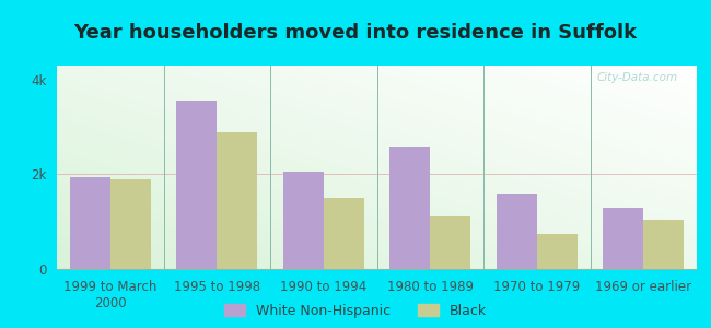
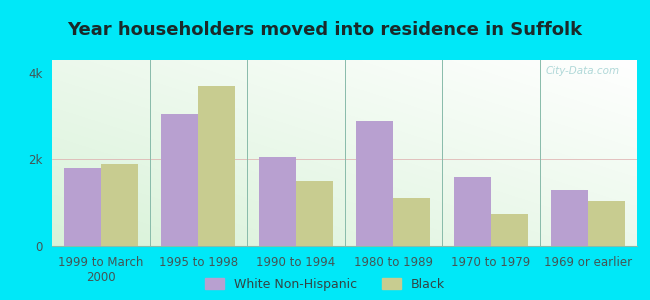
White Non-Hispanic/1999 to March 2000: 1.95k -> 1.80k
White Non-Hispanic/1995 to 1998: 3.55k -> 3.05k
Black/1995 to 1998: 2.90k -> 3.70k
White Non-Hispanic/1980 to 1989: 2.60k -> 2.90k
